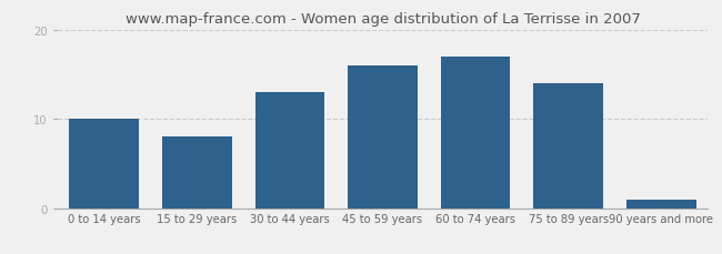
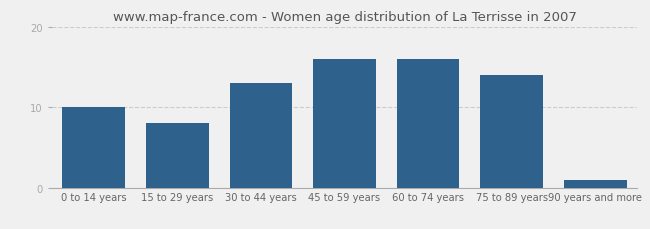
60 to 74 years: 17 -> 16
